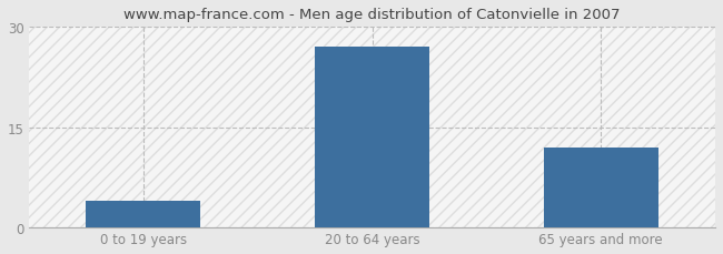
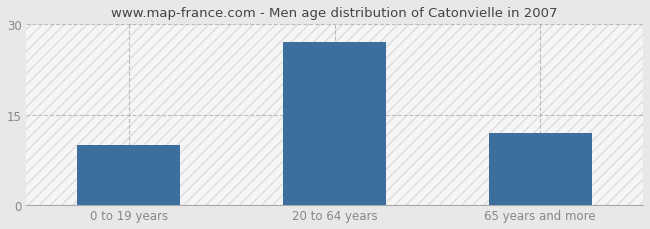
0 to 19 years: 4 -> 10
